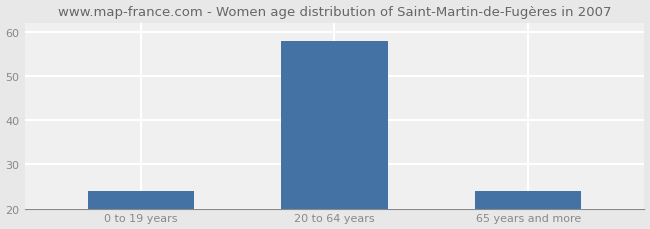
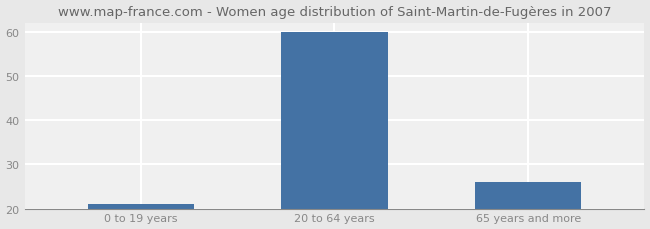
0 to 19 years: 24 -> 21
20 to 64 years: 58 -> 60
65 years and more: 24 -> 26
